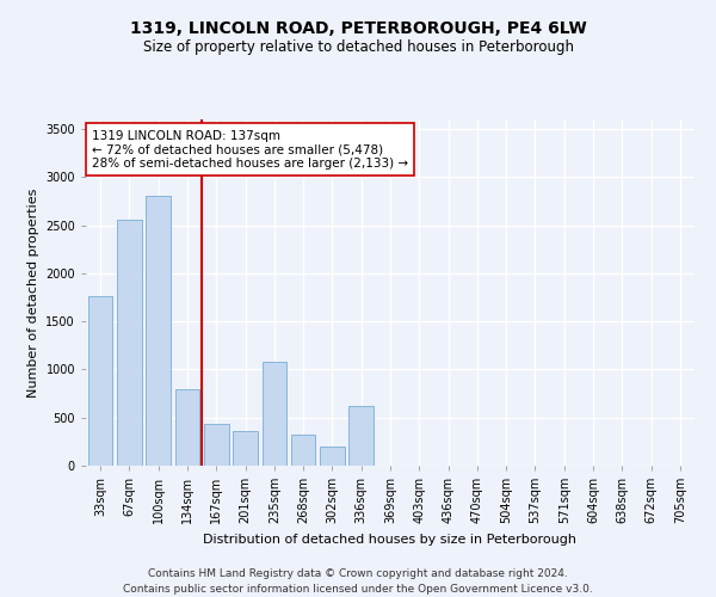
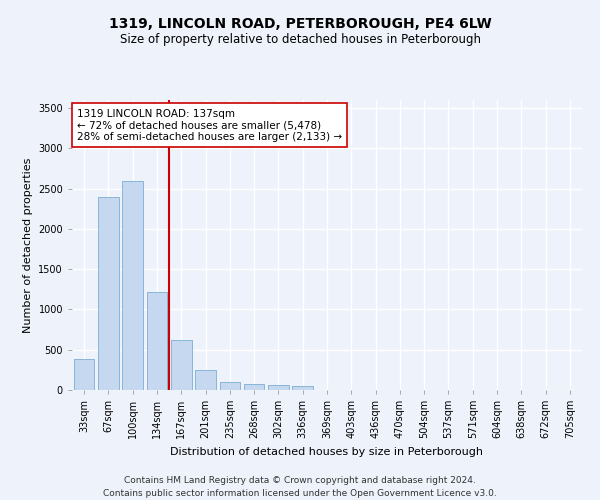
33sqm: 1760 -> 390
67sqm: 2560 -> 2400
100sqm: 2800 -> 2600
134sqm: 800 -> 1220
167sqm: 440 -> 620
201sqm: 360 -> 250
235sqm: 1080 -> 100
268sqm: 320 -> 70
302sqm: 200 -> 60
336sqm: 620 -> 50
